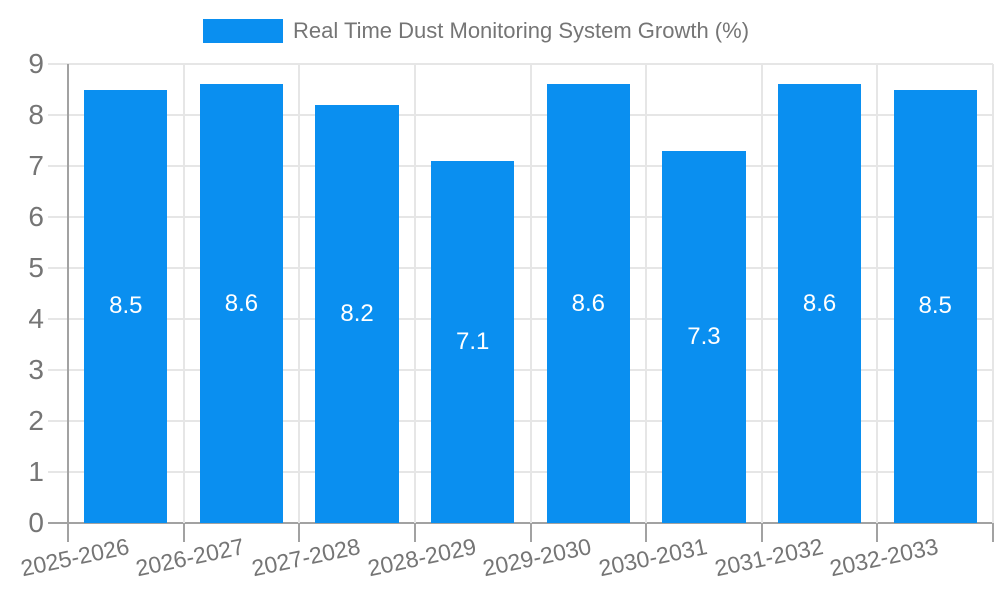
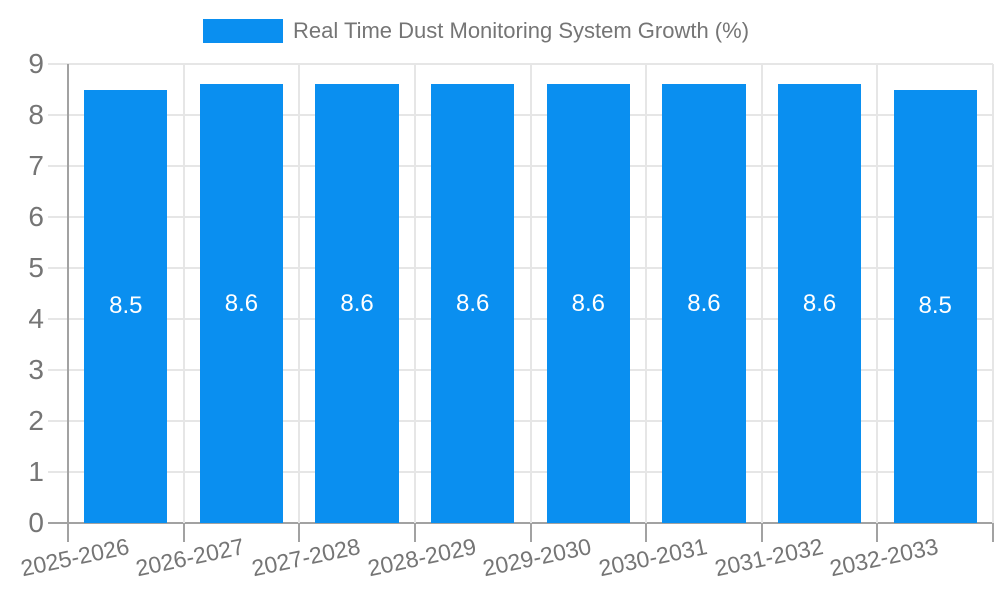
2027-2028: 8.2 -> 8.6
2028-2029: 7.1 -> 8.6
2030-2031: 7.3 -> 8.6
